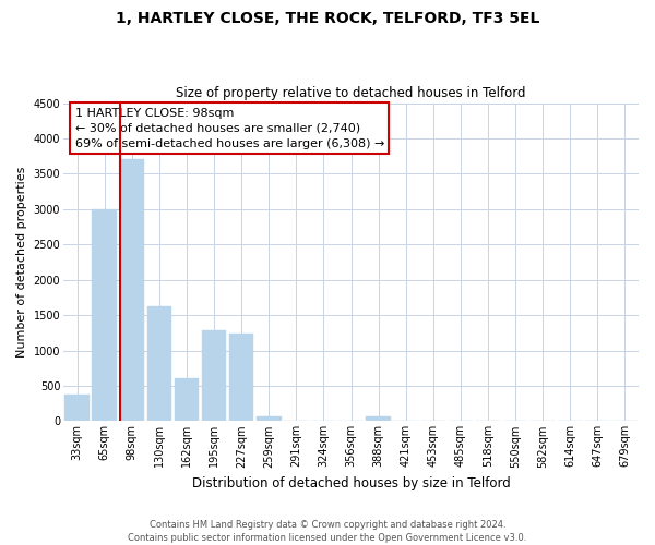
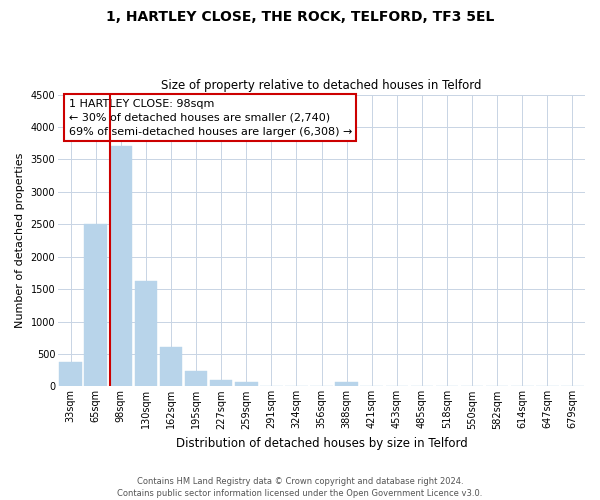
65sqm: 3000 -> 2500
195sqm: 1280 -> 240
227sqm: 1240 -> 100
